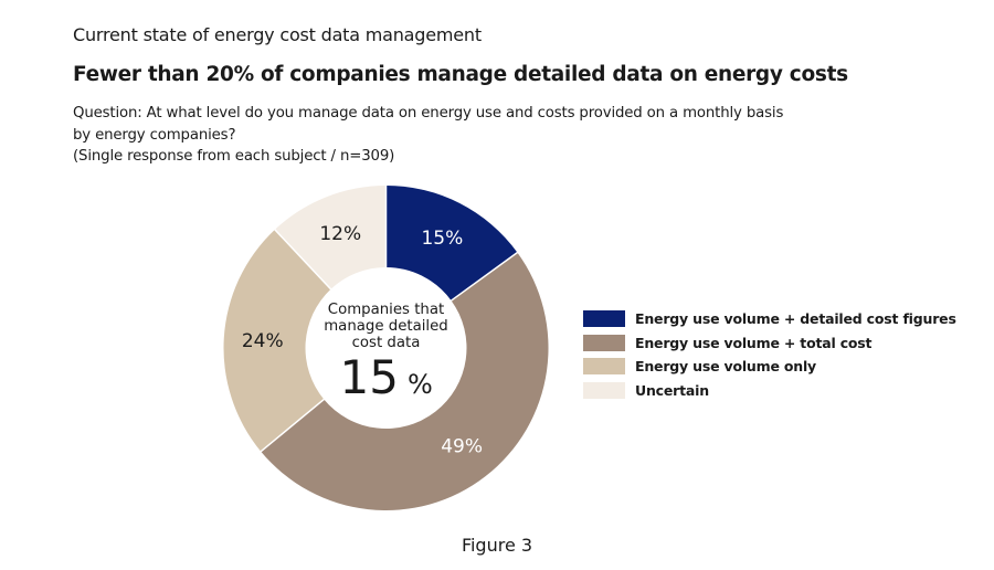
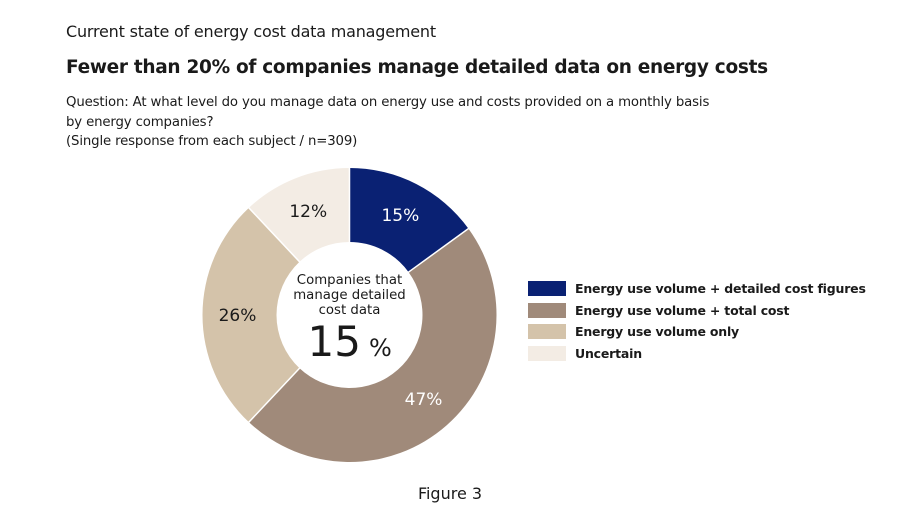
Energy use volume + total cost: 49% -> 47%
Energy use volume only: 24% -> 26%
